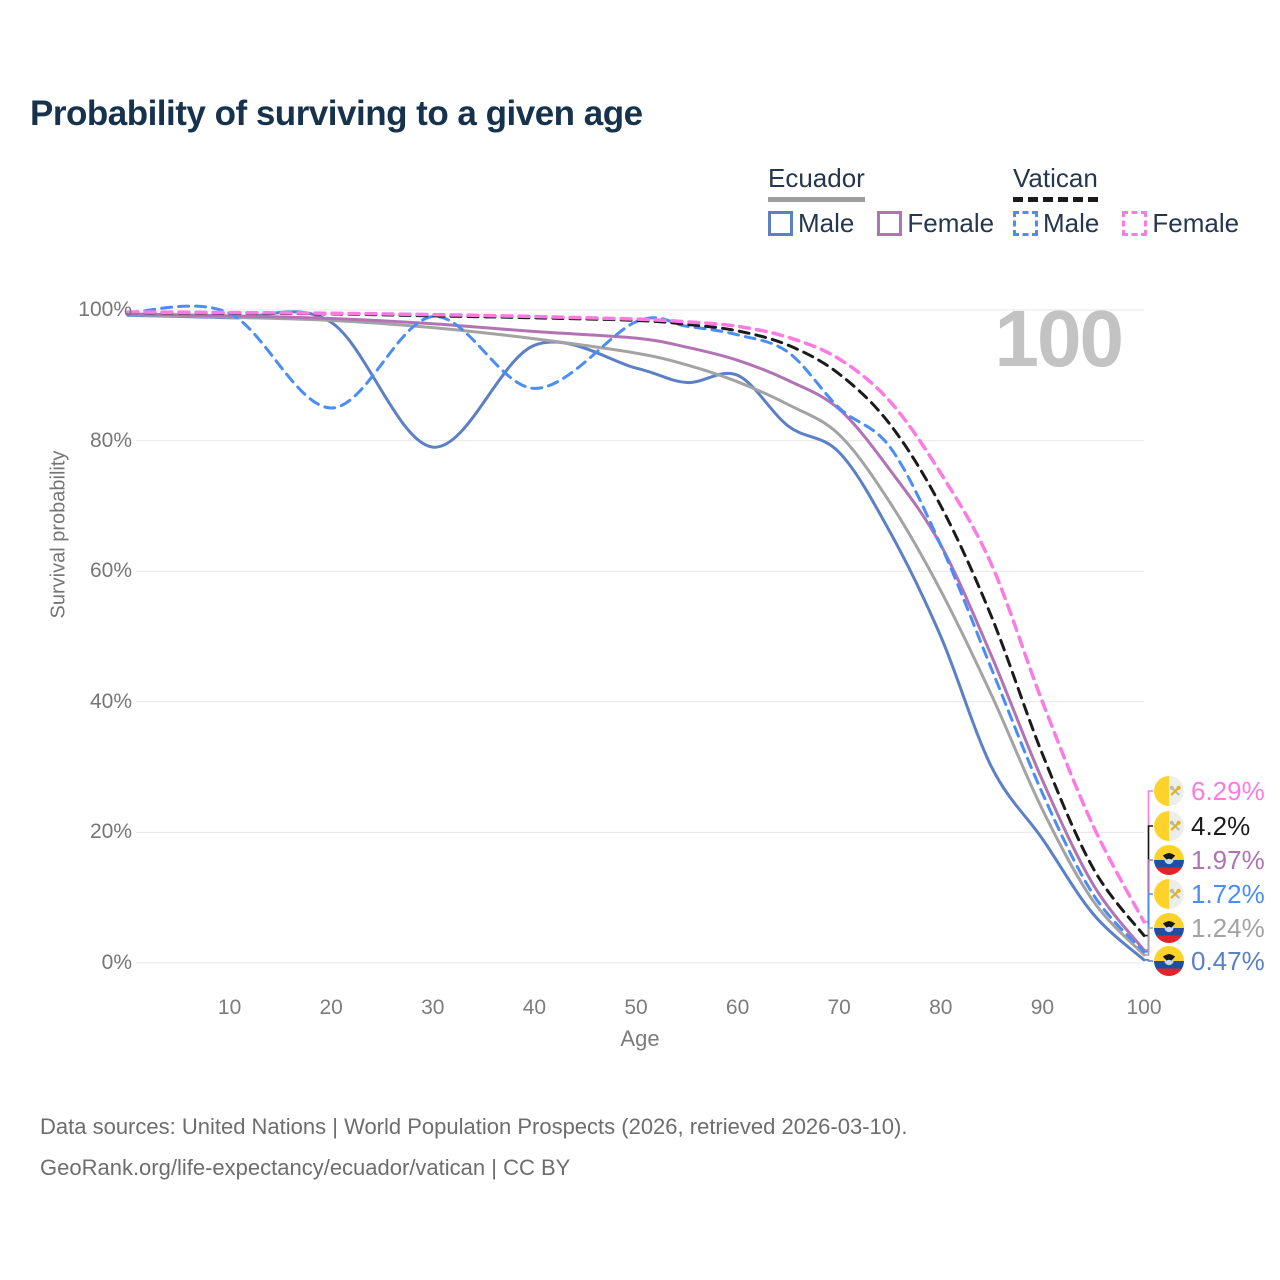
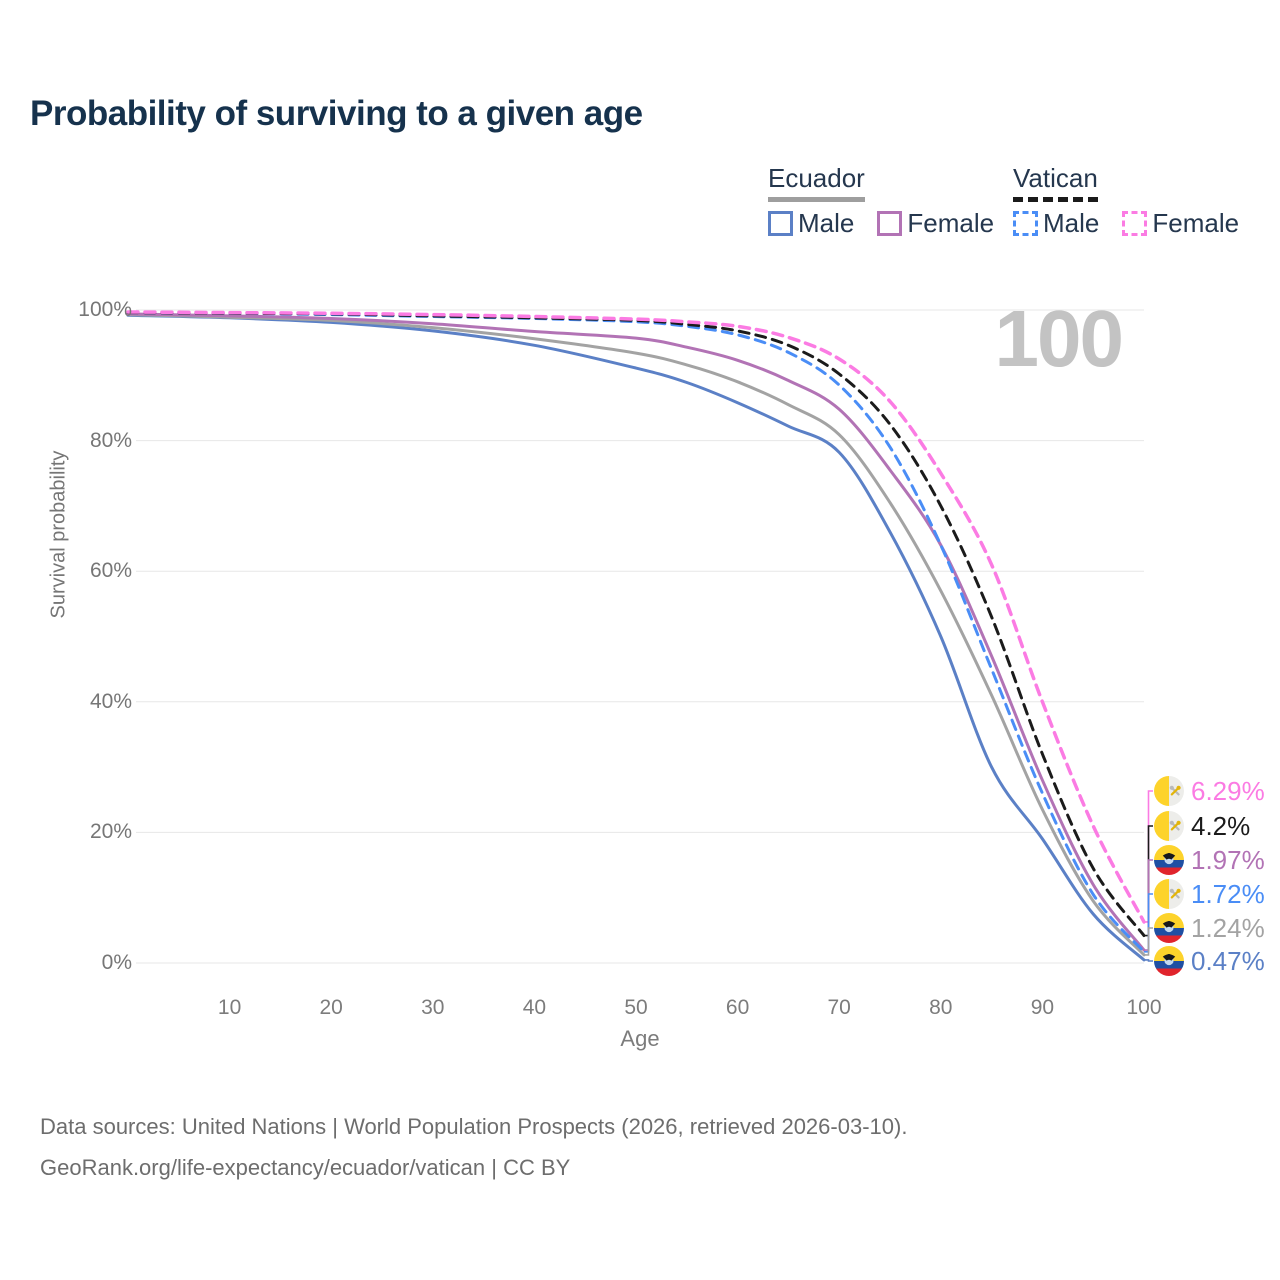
Vatican Male/20: 85% -> 99%
Ecuador Male/30: 79% -> 97%
Vatican Male/40: 88% -> 99%
Ecuador Male/60: 90% -> 86%
Vatican Male/70: 85% -> 88%
